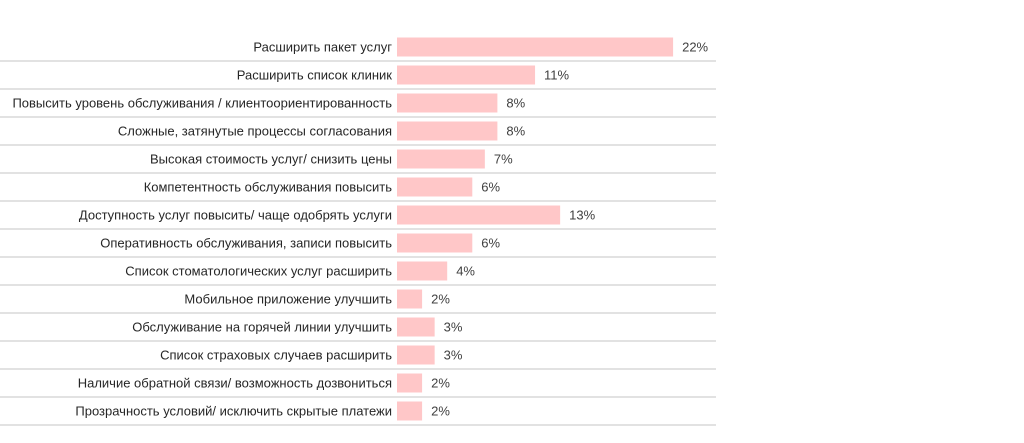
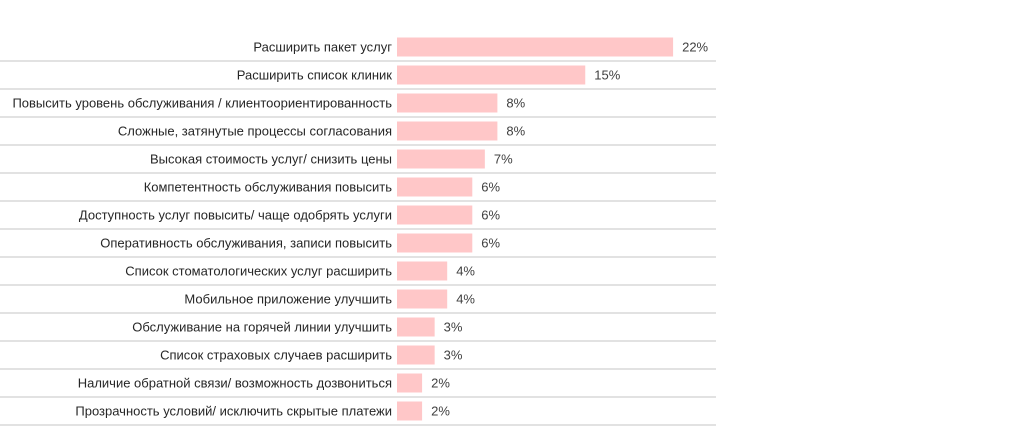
Расширить список клиник: 11% -> 15%
Доступность услуг повысить/ чаще одобрять услуги: 13% -> 6%
Мобильное приложение улучшить: 2% -> 4%
